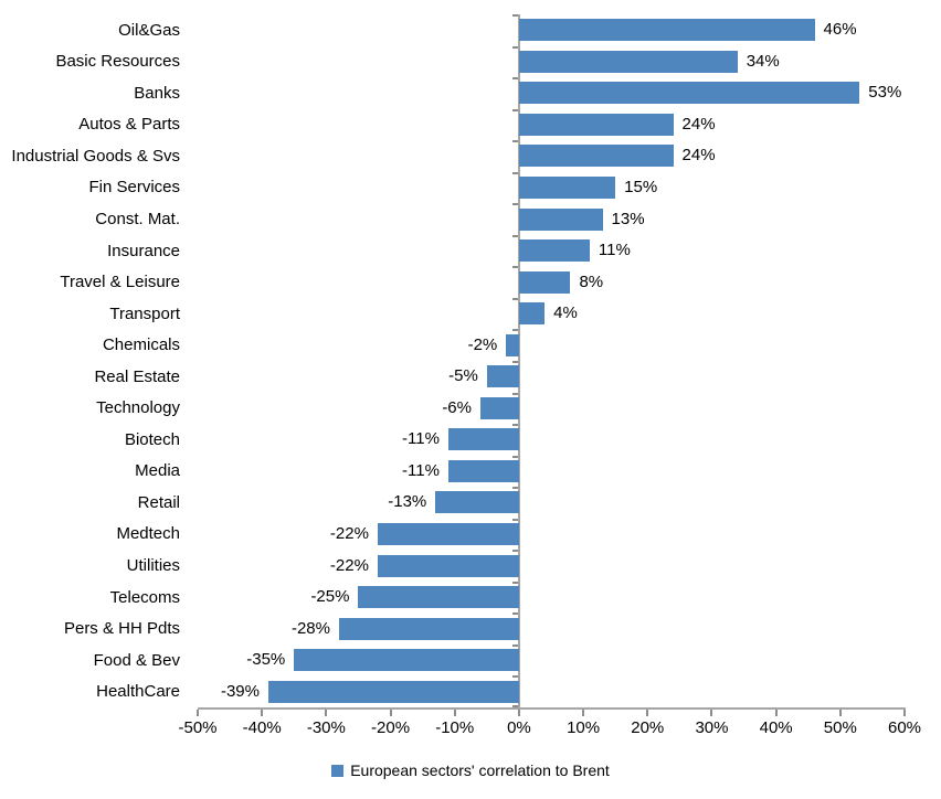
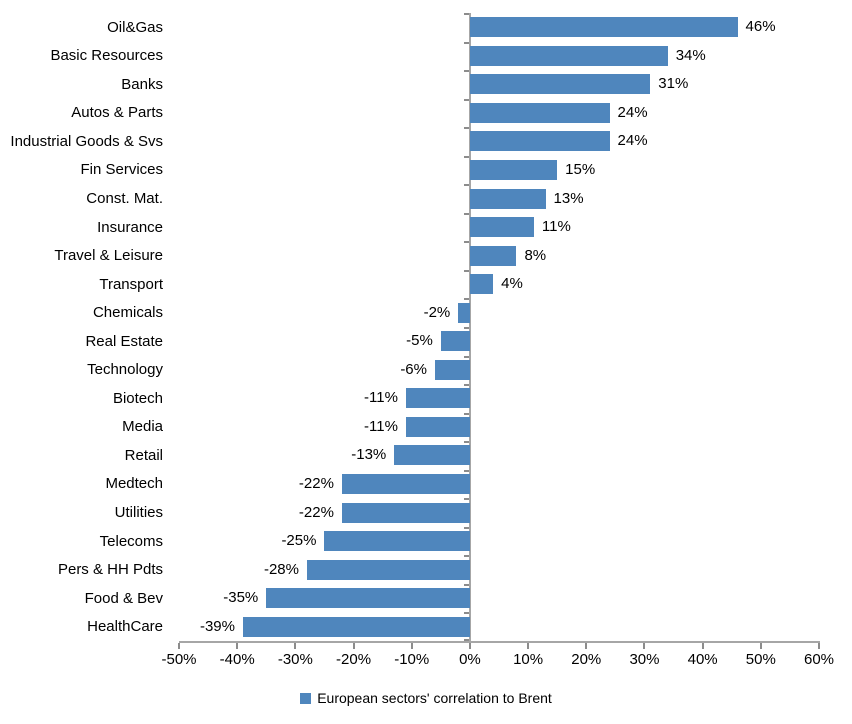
Banks: 53% -> 31%
